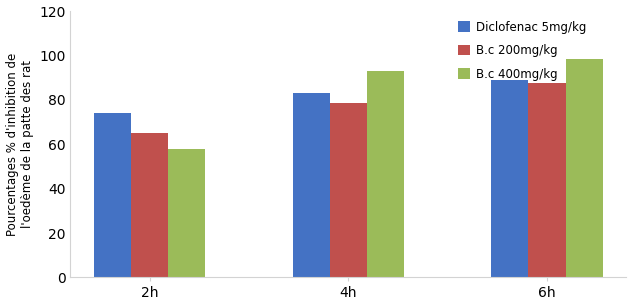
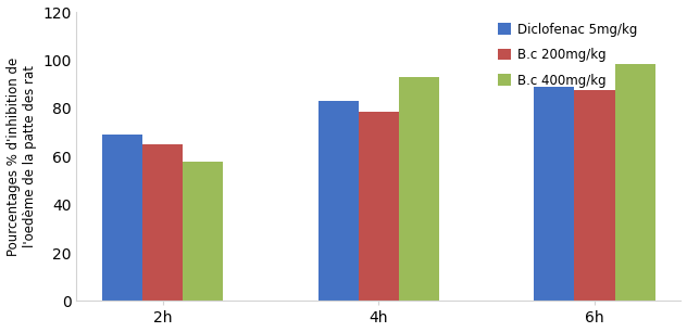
Diclofenac 5mg/kg/2h: 74 -> 69
